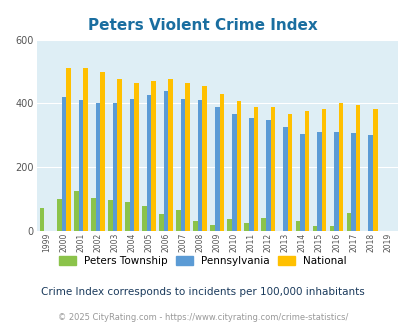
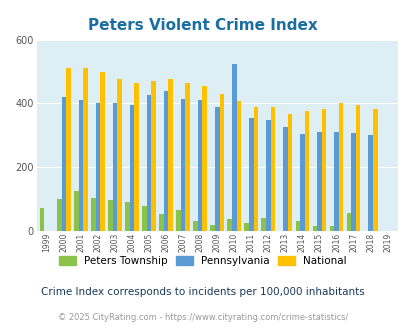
Pennsylvania/2004: 413 -> 395
Pennsylvania/2010: 367 -> 525
